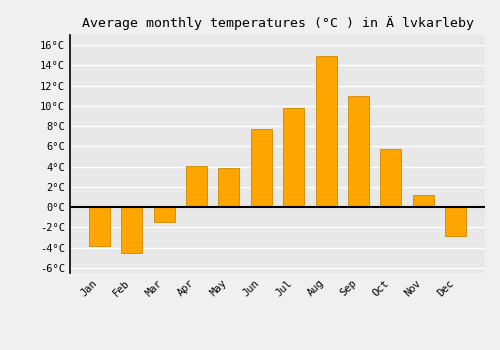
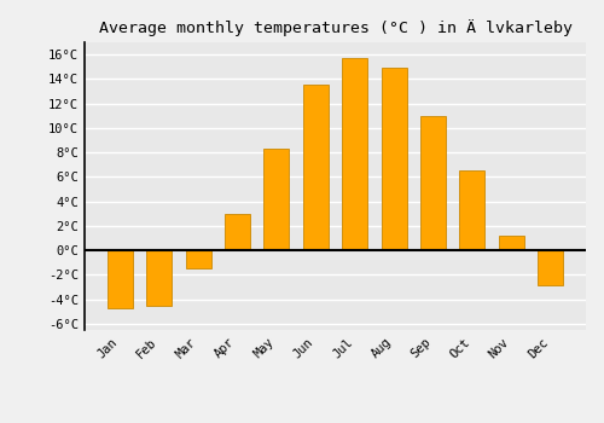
Jan: -3.8°C -> -4.7°C
Apr: 4.1°C -> 3.0°C
May: 3.9°C -> 8.3°C
Jun: 7.7°C -> 13.5°C
Jul: 9.8°C -> 15.7°C
Oct: 5.7°C -> 6.5°C
